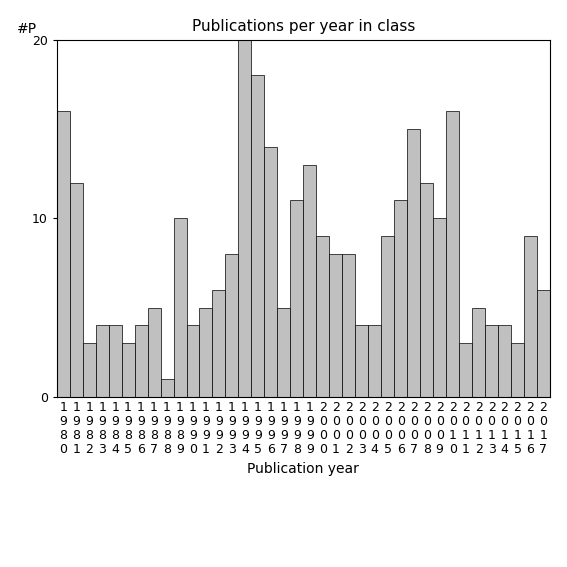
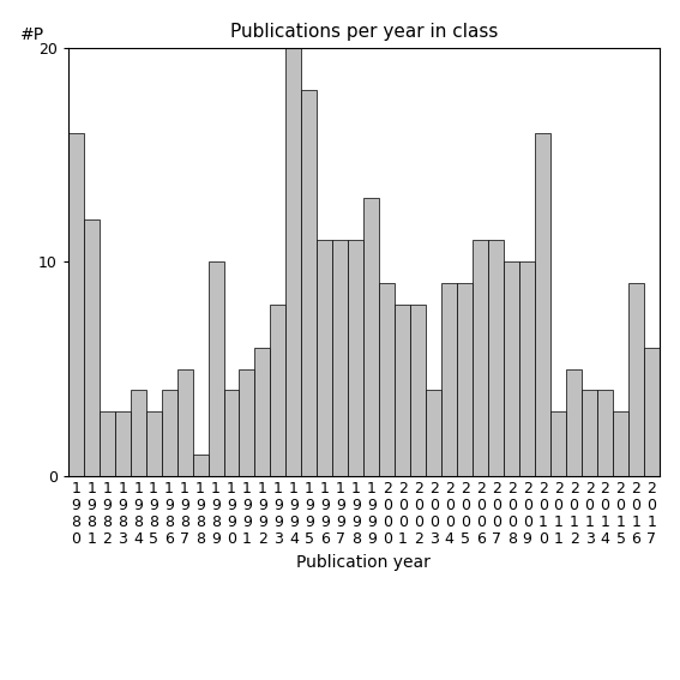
1 9 8 3: 4 -> 3
1 9 9 6: 14 -> 11
1 9 9 7: 5 -> 11
2 0 0 4: 4 -> 9
2 0 0 7: 15 -> 11
2 0 0 8: 12 -> 10
